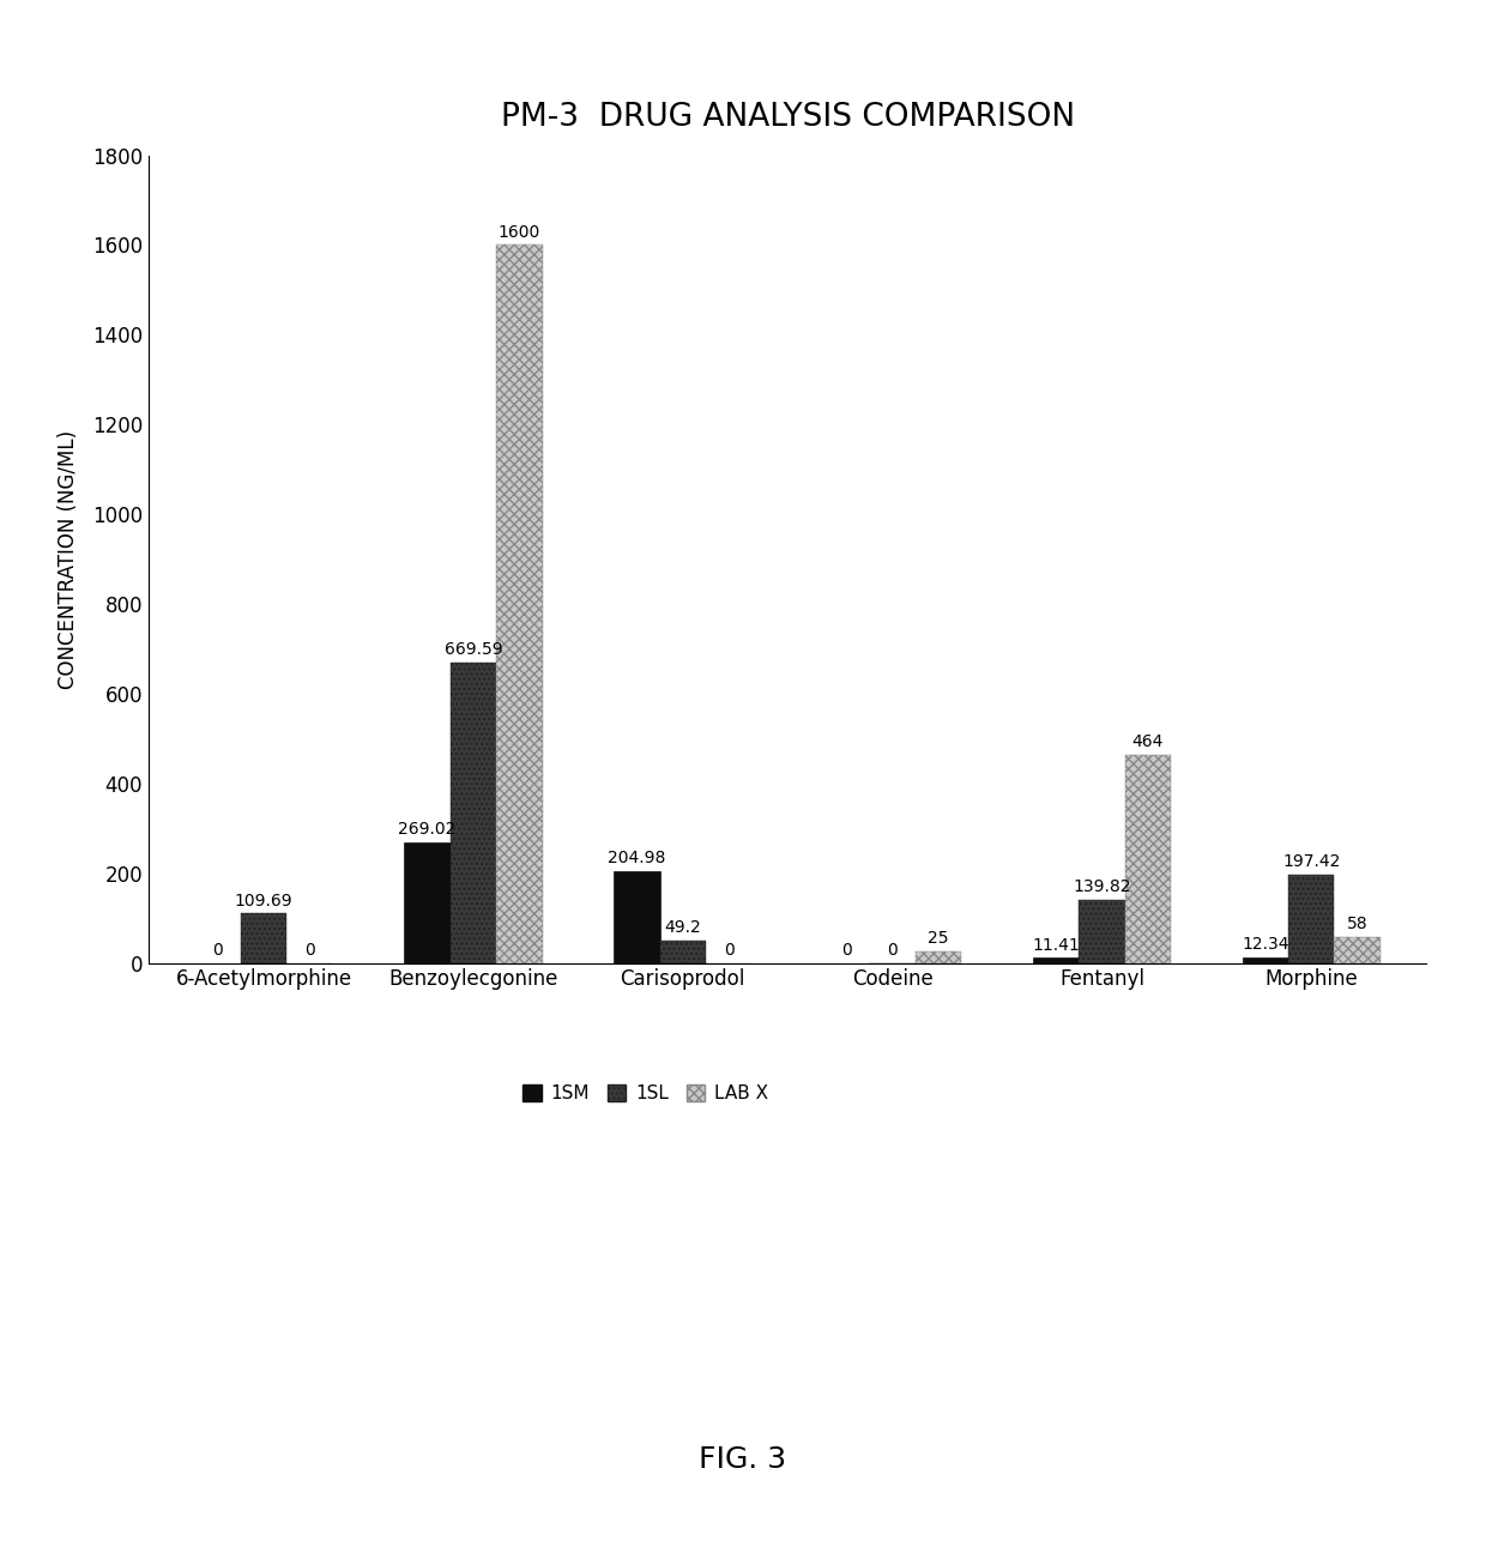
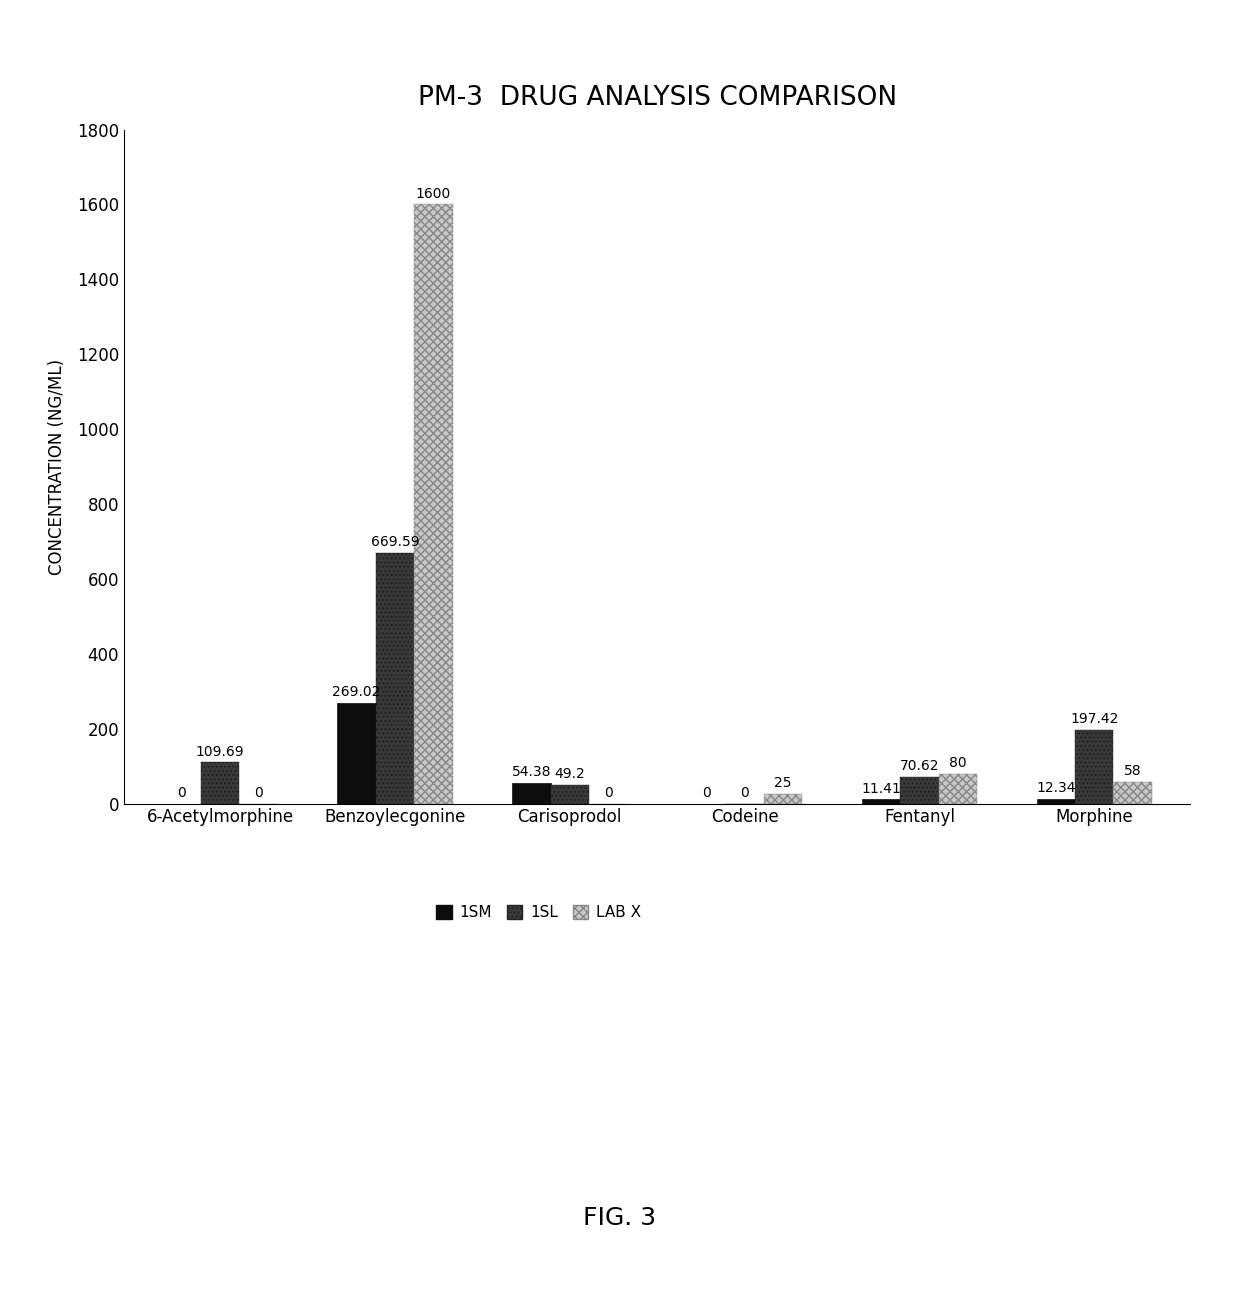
1SM/Carisoprodol: 204.98 -> 54.38
1SL/Fentanyl: 139.82 -> 70.62
LAB X/Fentanyl: 464 -> 80
